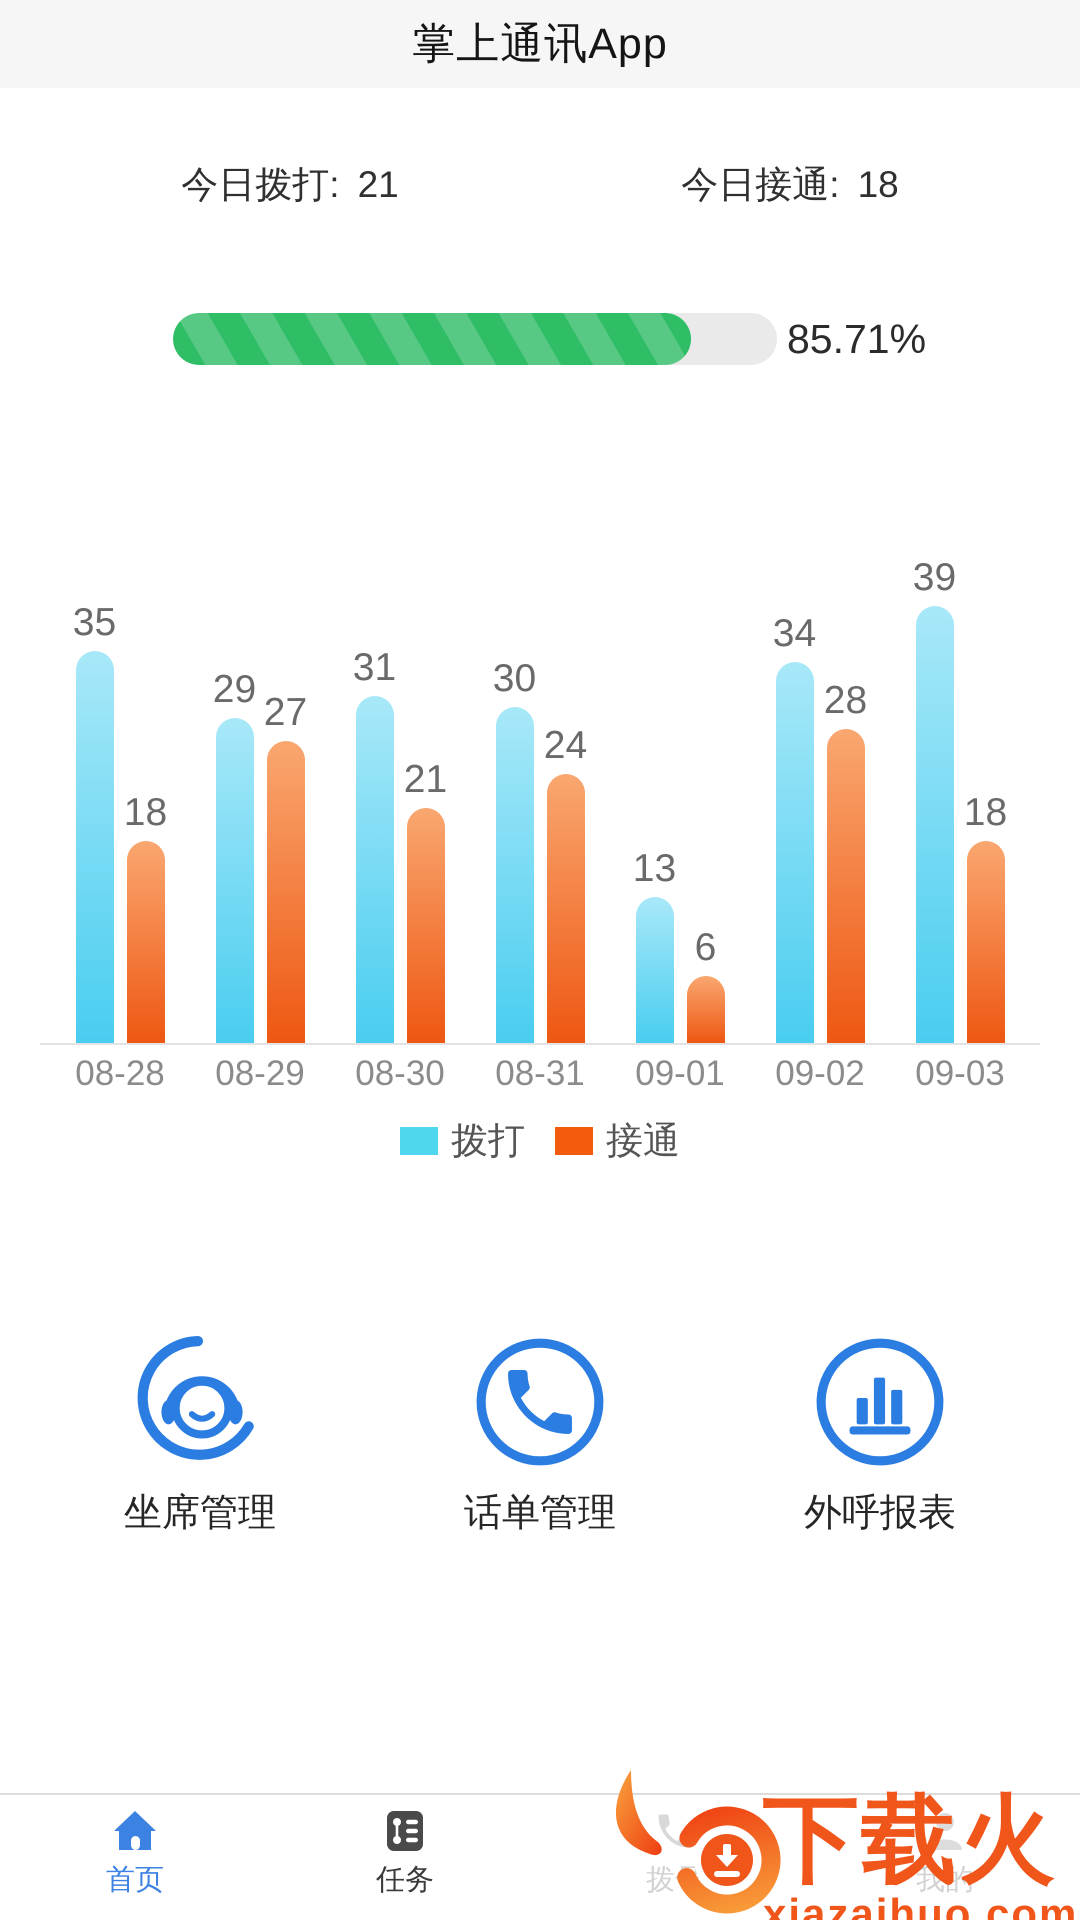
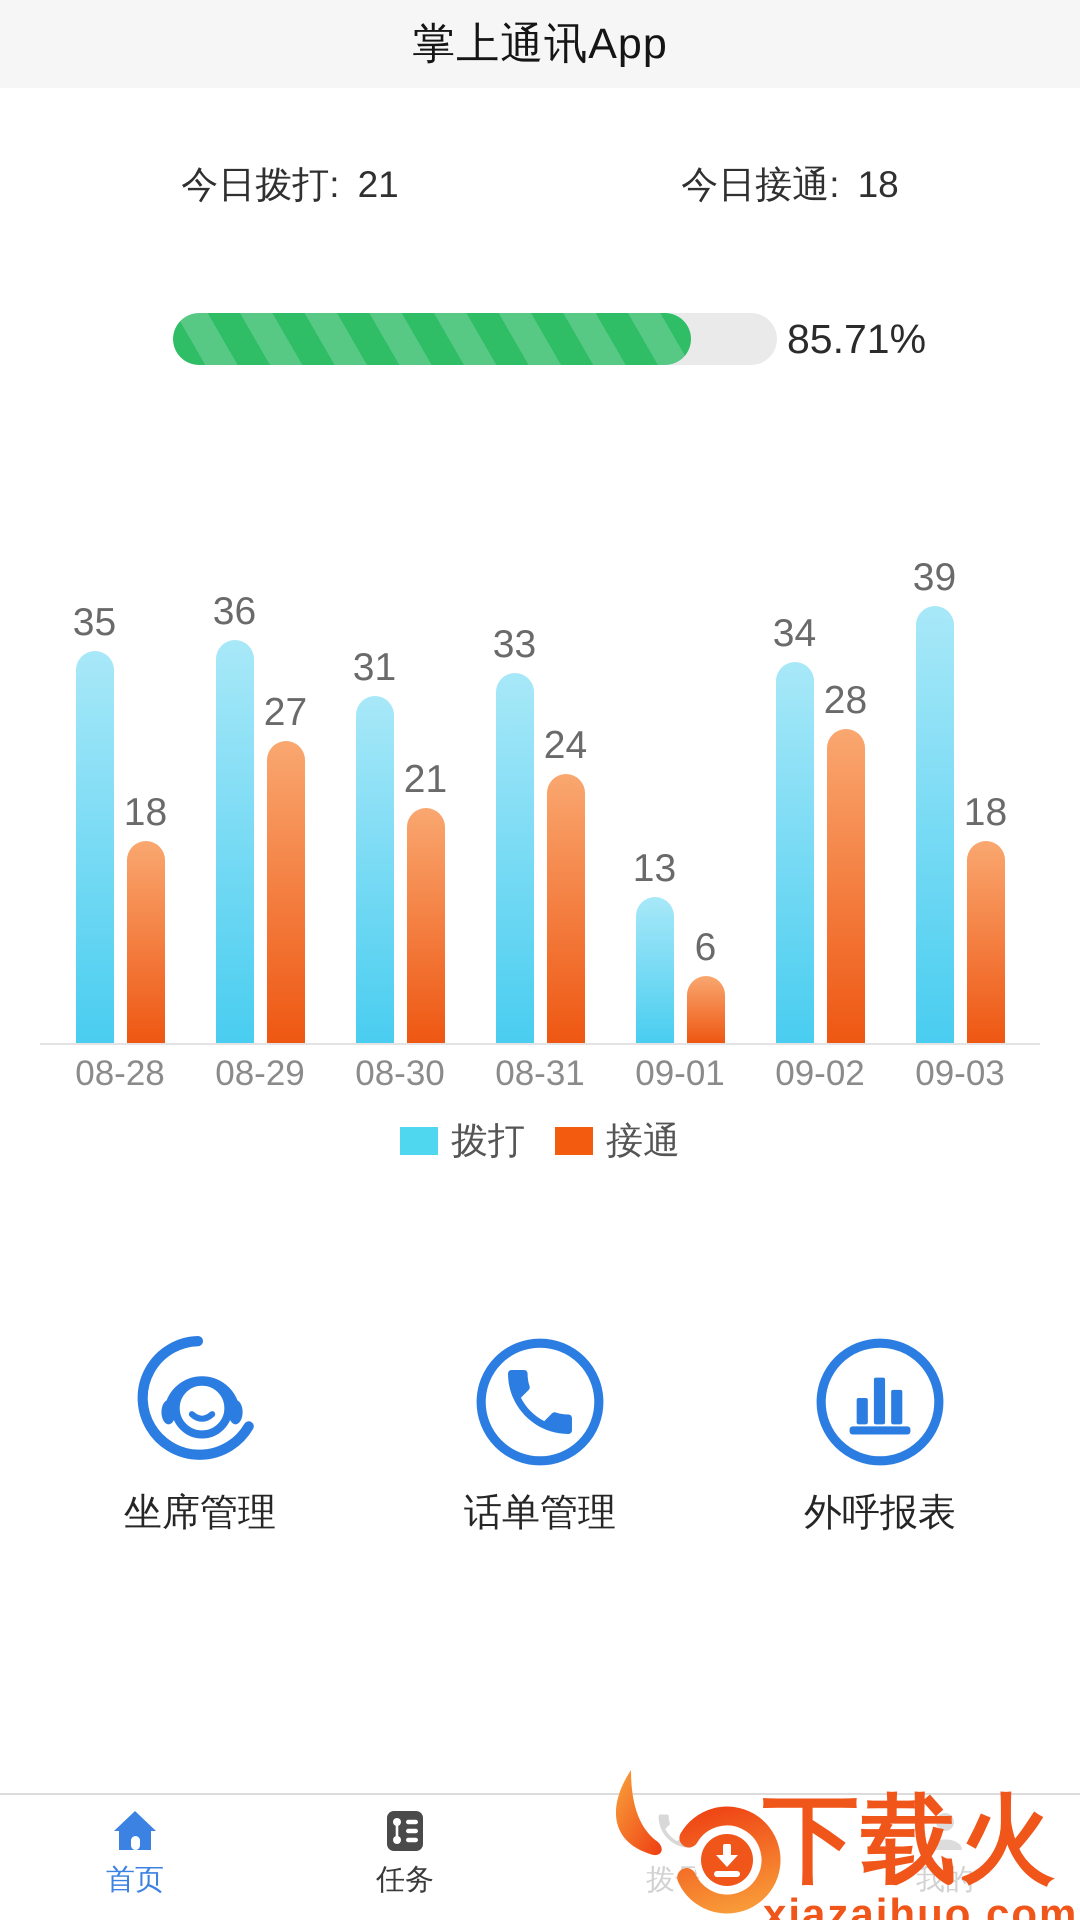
拨打/08-29: 29 -> 36
拨打/08-31: 30 -> 33
